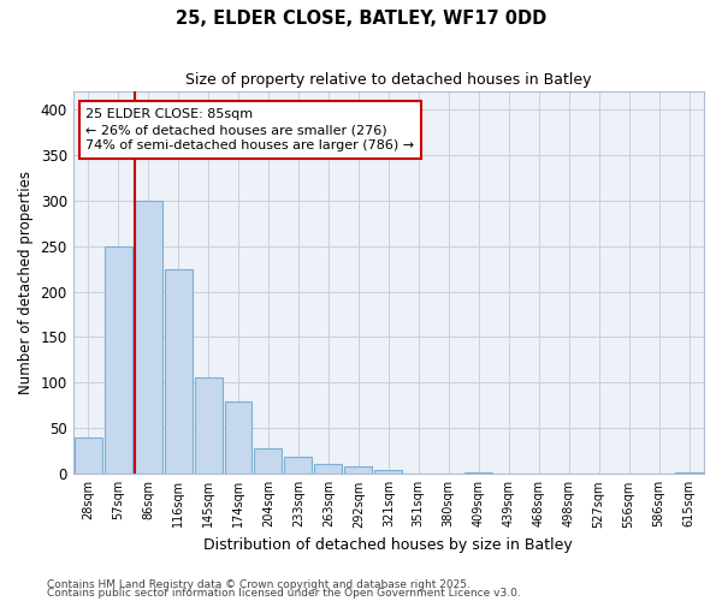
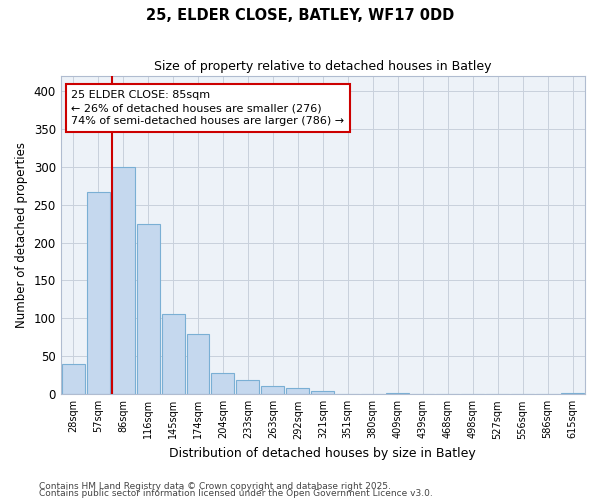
57sqm: 250 -> 266
